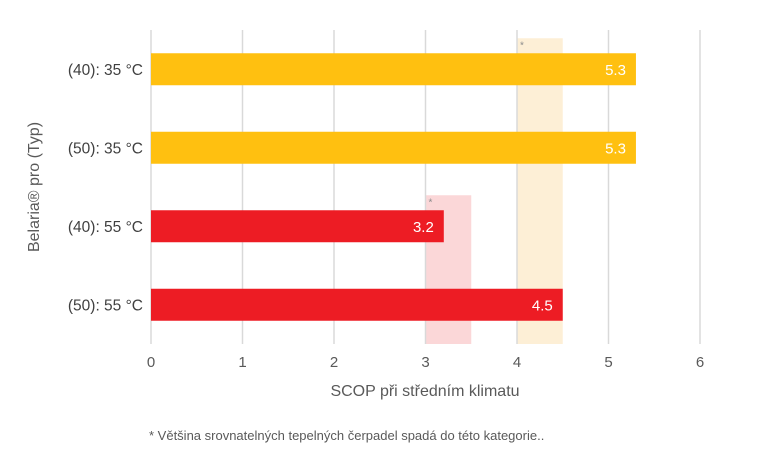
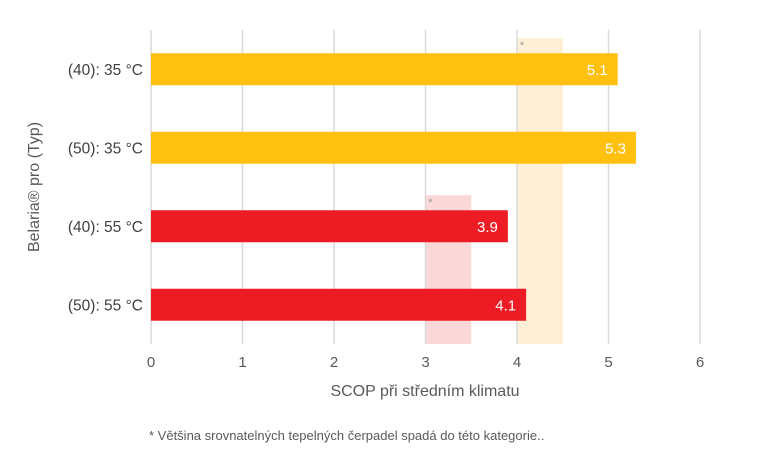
(40): 35 °C: 5.3 -> 5.1
(40): 55 °C: 3.2 -> 3.9
(50): 55 °C: 4.5 -> 4.1
